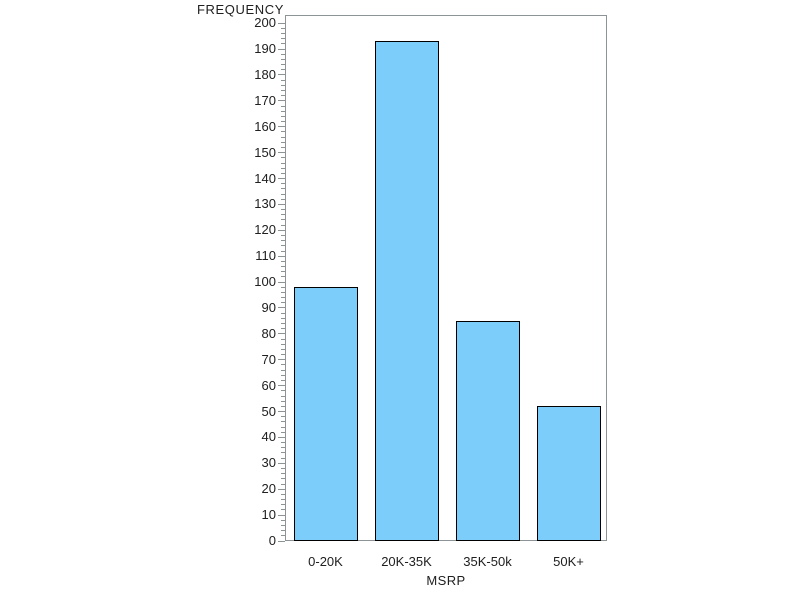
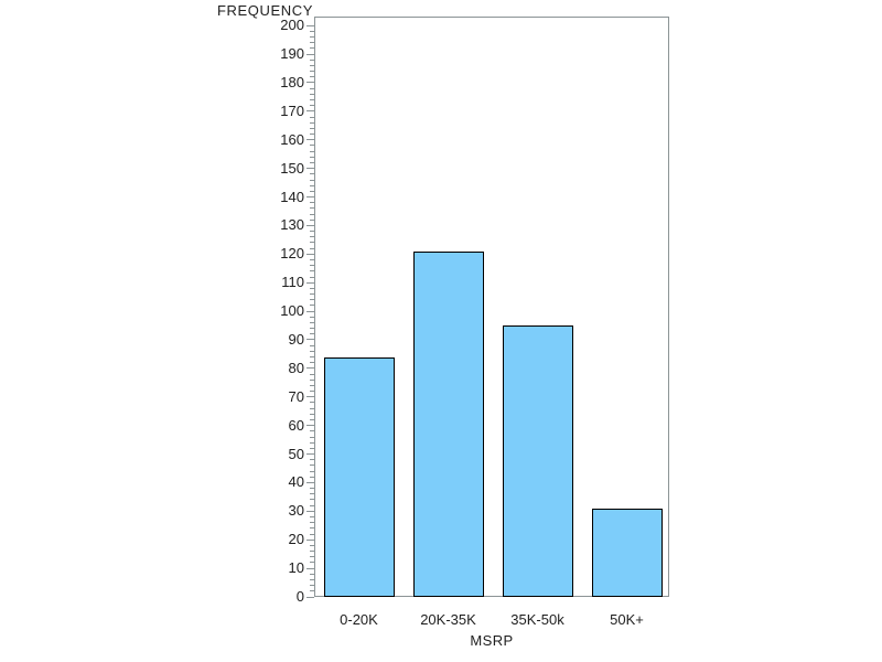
0-20K: 98 -> 84
20K-35K: 193 -> 121
35K-50k: 85 -> 95
50K+: 52 -> 31
